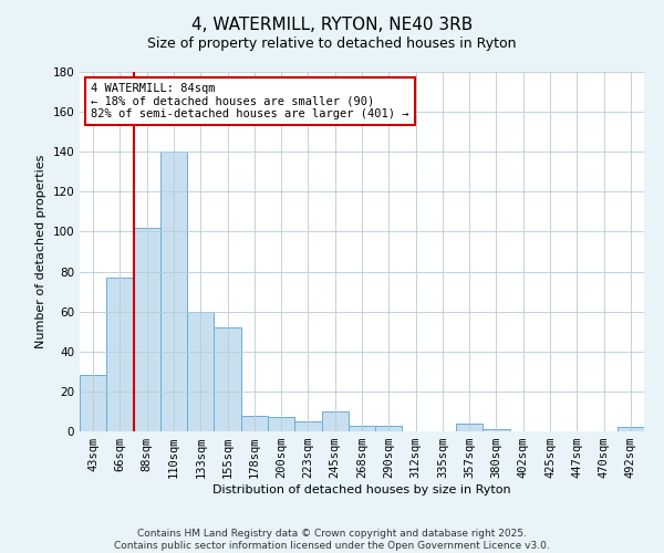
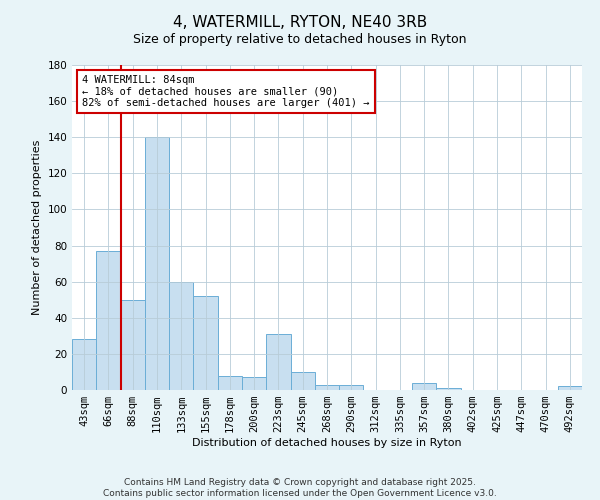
88sqm: 102 -> 50
223sqm: 5 -> 31
